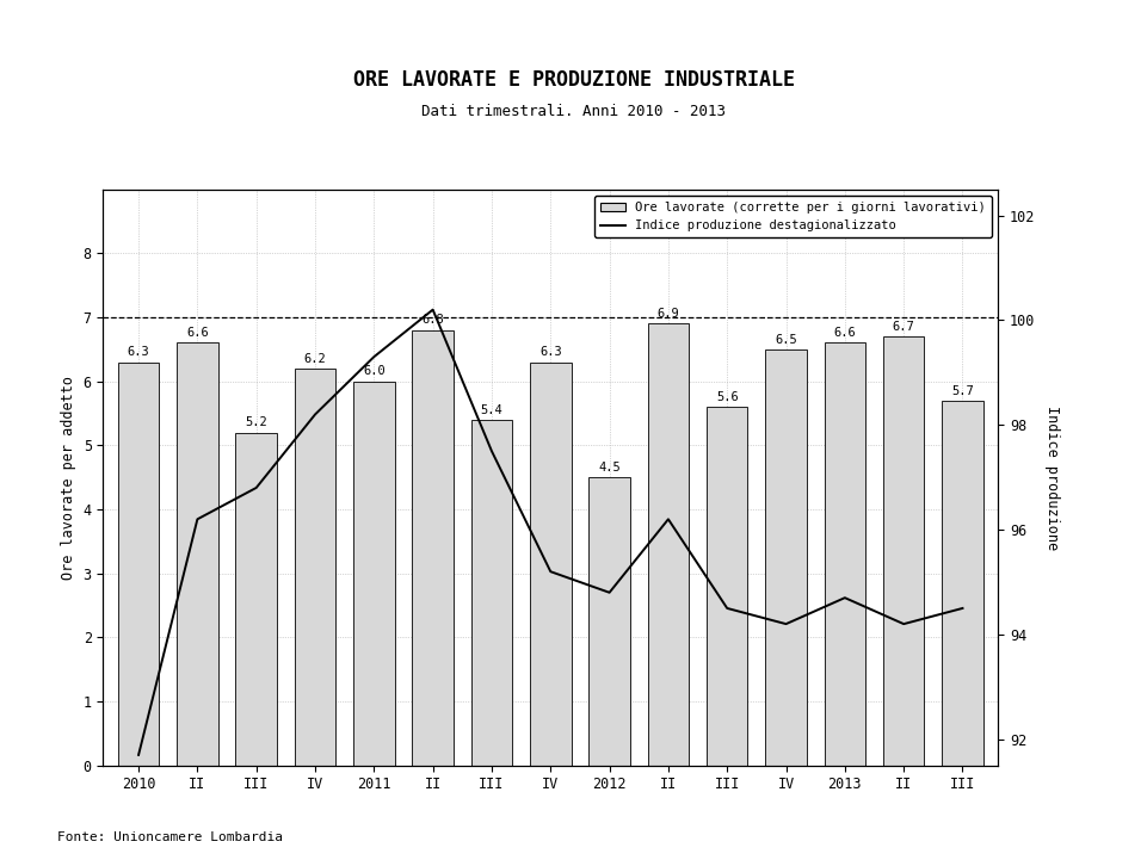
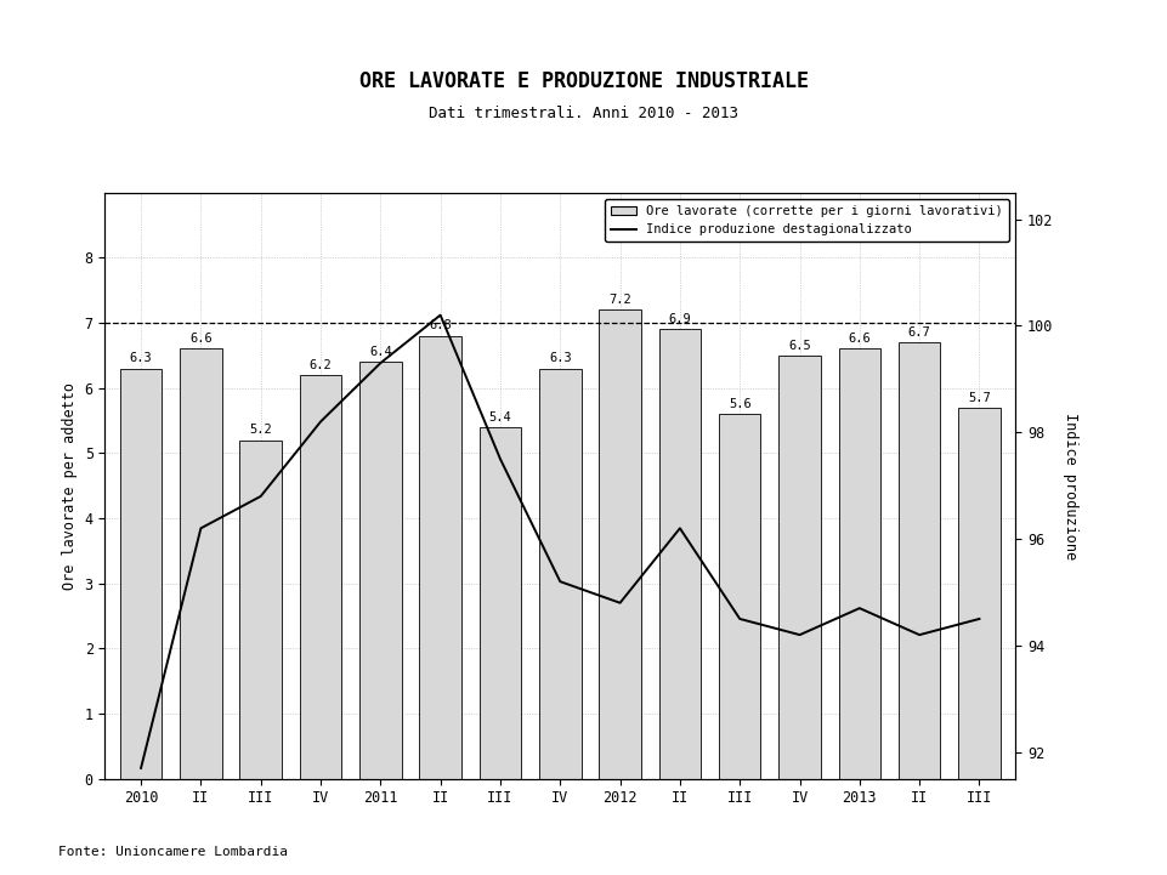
Ore lavorate (corrette per i giorni lavorativi)/2011: 6.0 -> 6.4
Ore lavorate (corrette per i giorni lavorativi)/2012: 4.5 -> 7.2
